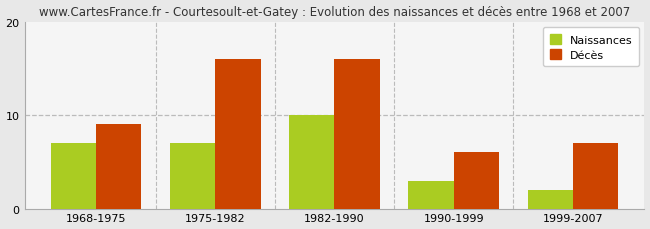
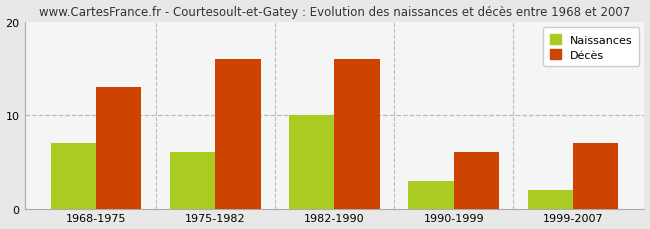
Décès/1968-1975: 9 -> 13
Naissances/1975-1982: 7 -> 6
